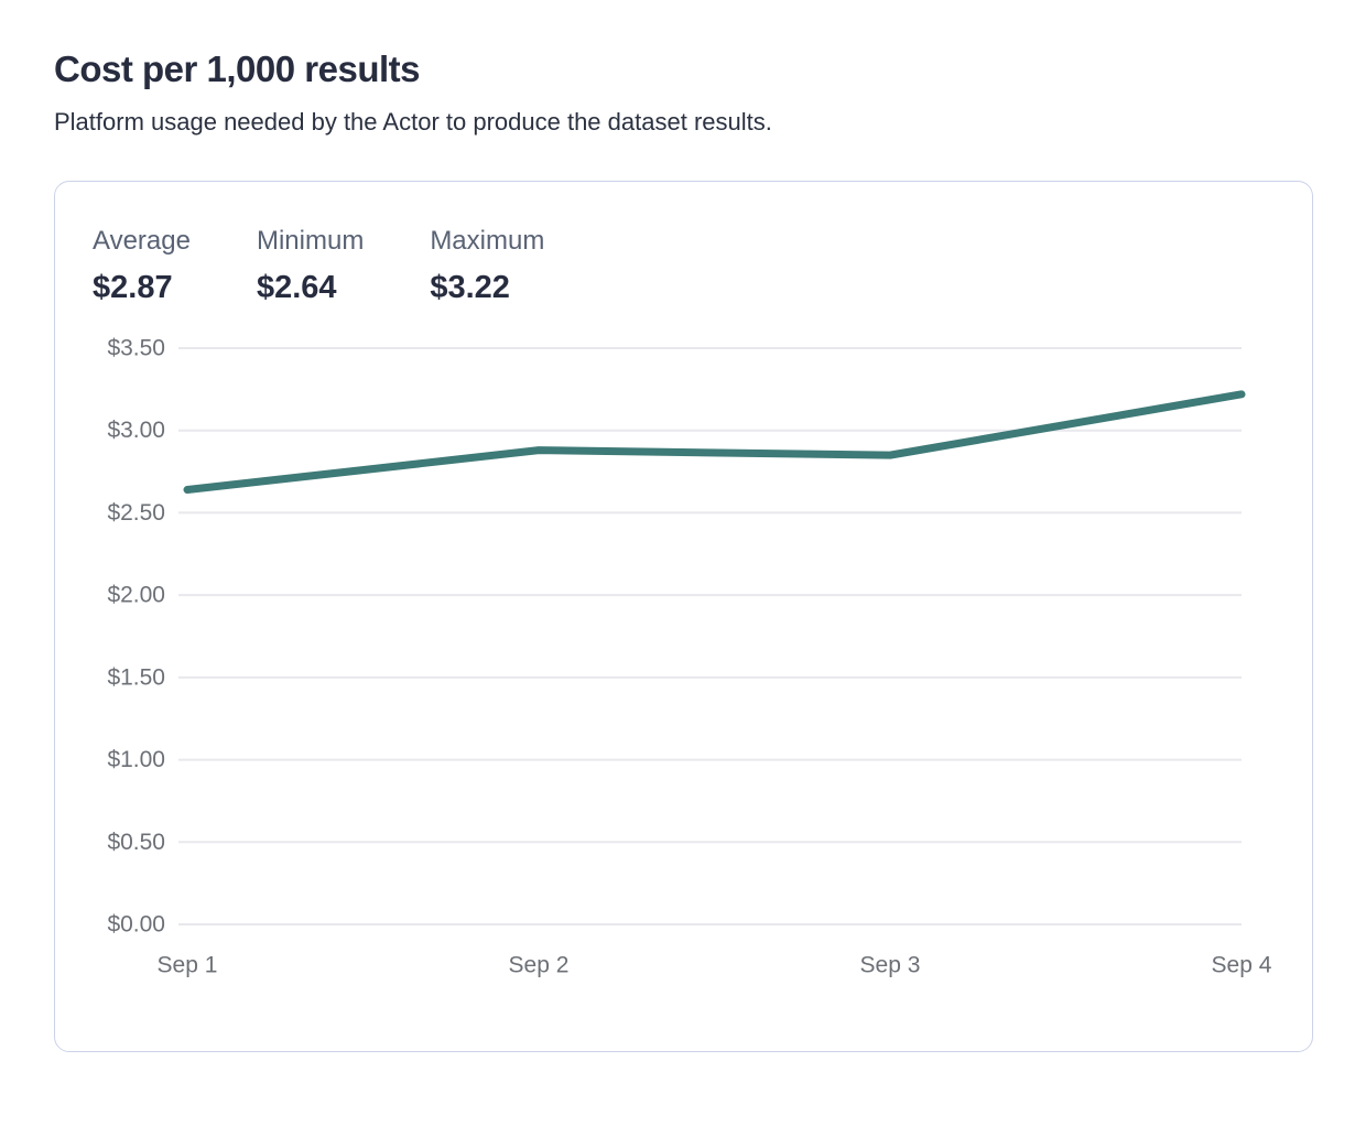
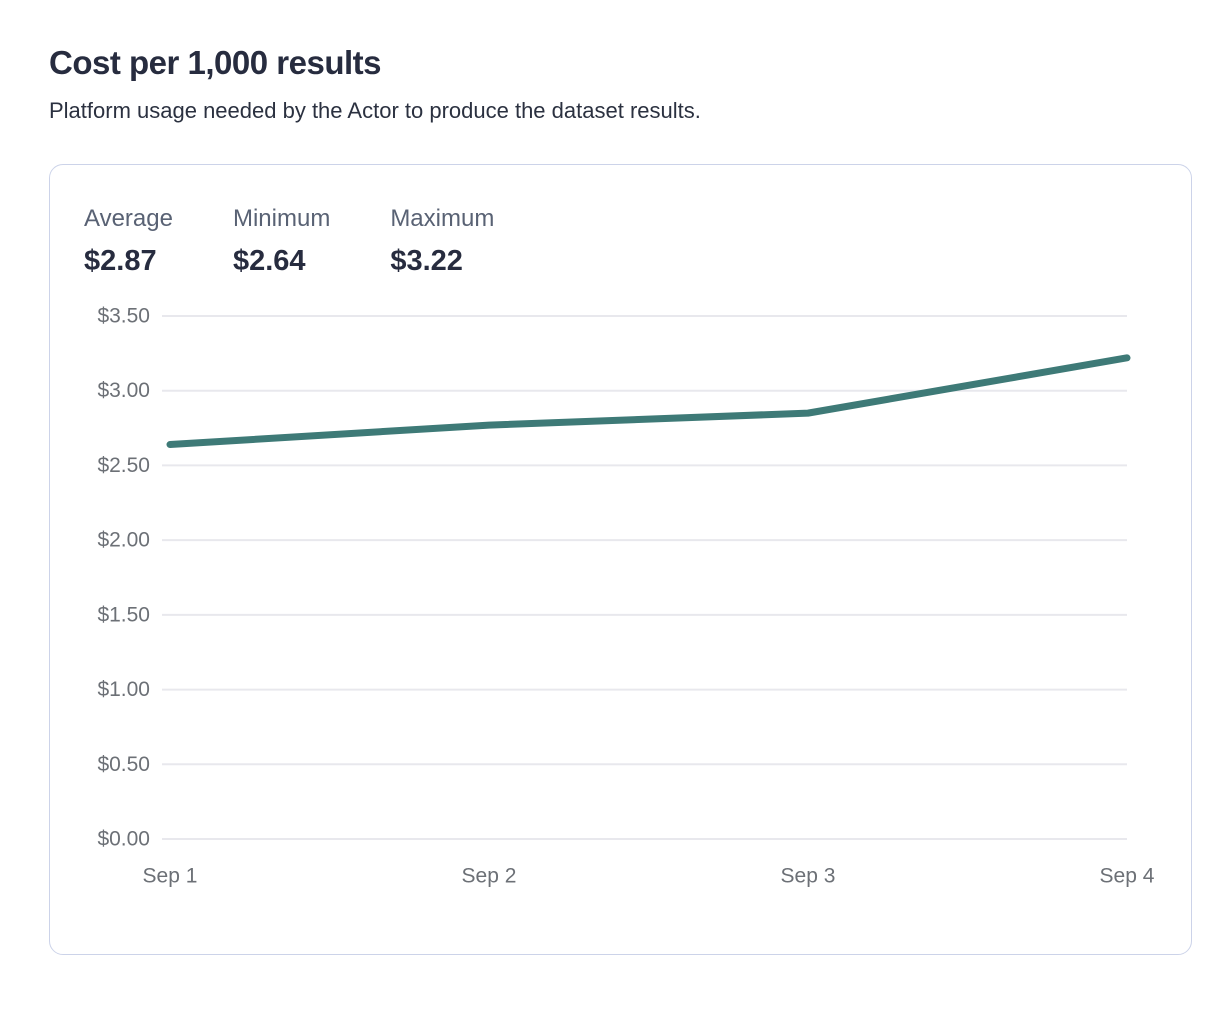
Sep 2: $2.88 -> $2.77
